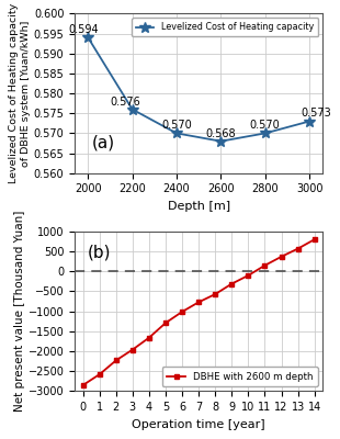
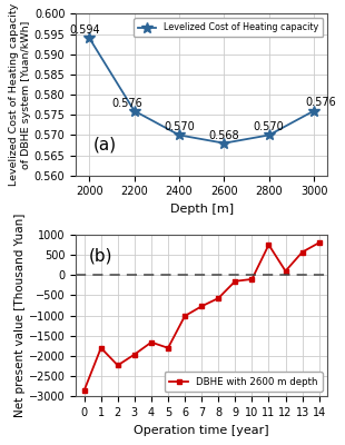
3000: 0.573 -> 0.576
1: -2580 -> -1800
5: -1290 -> -1800
9: -310 -> -150
11: 150 -> 750
12: 370 -> 100
